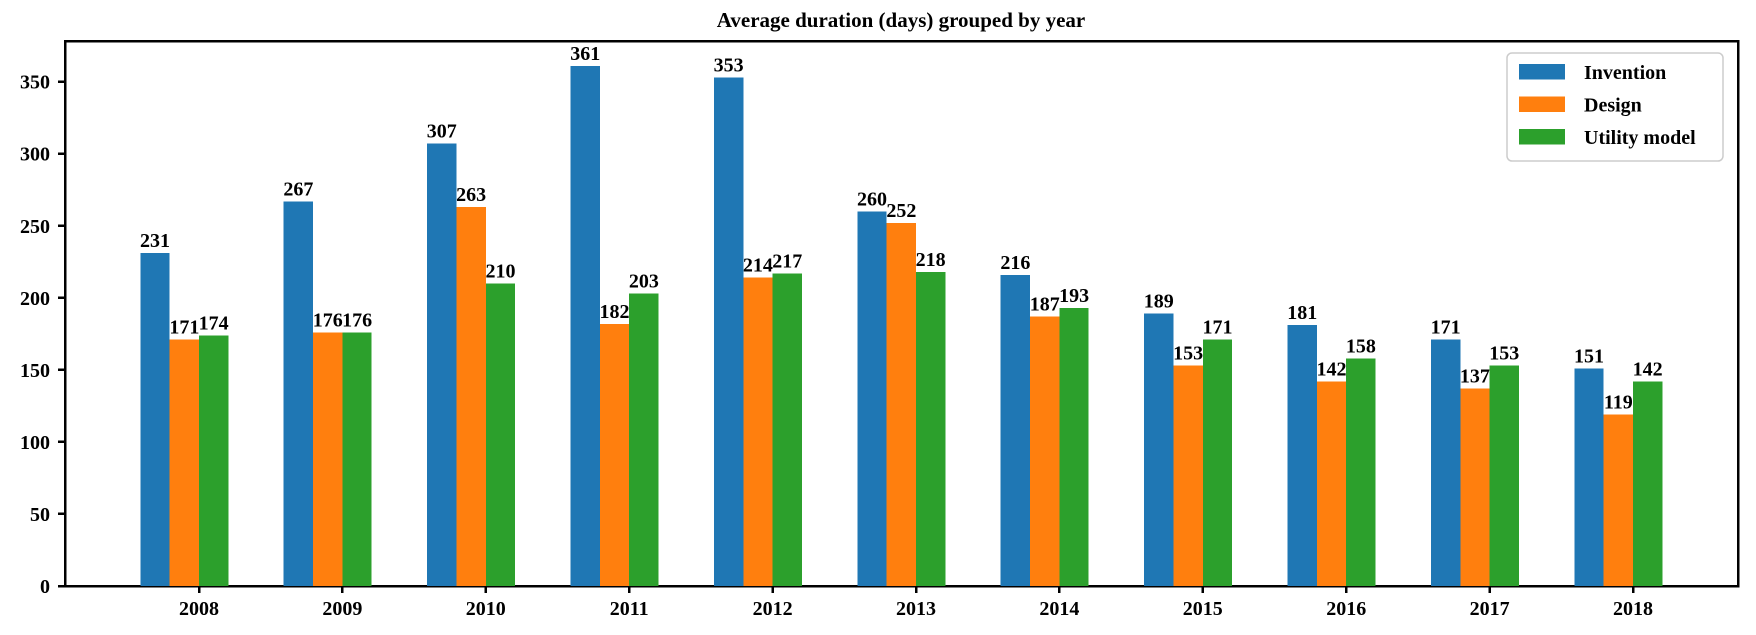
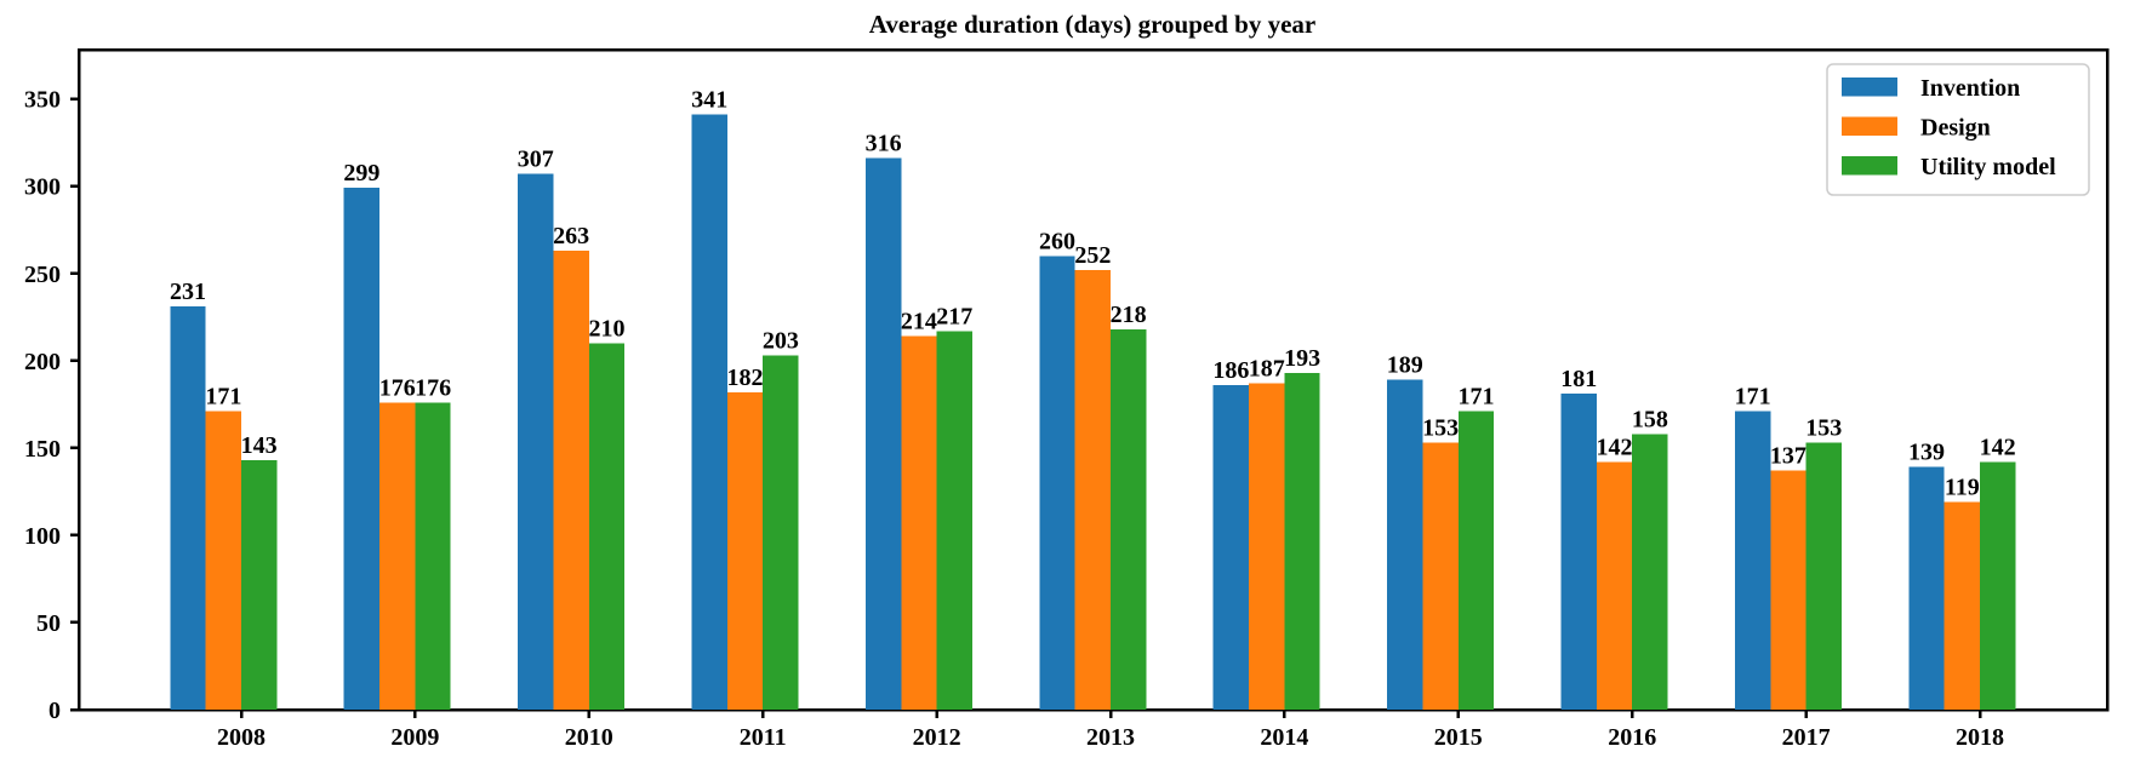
Utility model/2008: 174 -> 143
Invention/2009: 267 -> 299
Invention/2011: 361 -> 341
Invention/2012: 353 -> 316
Invention/2014: 216 -> 186
Invention/2018: 151 -> 139
